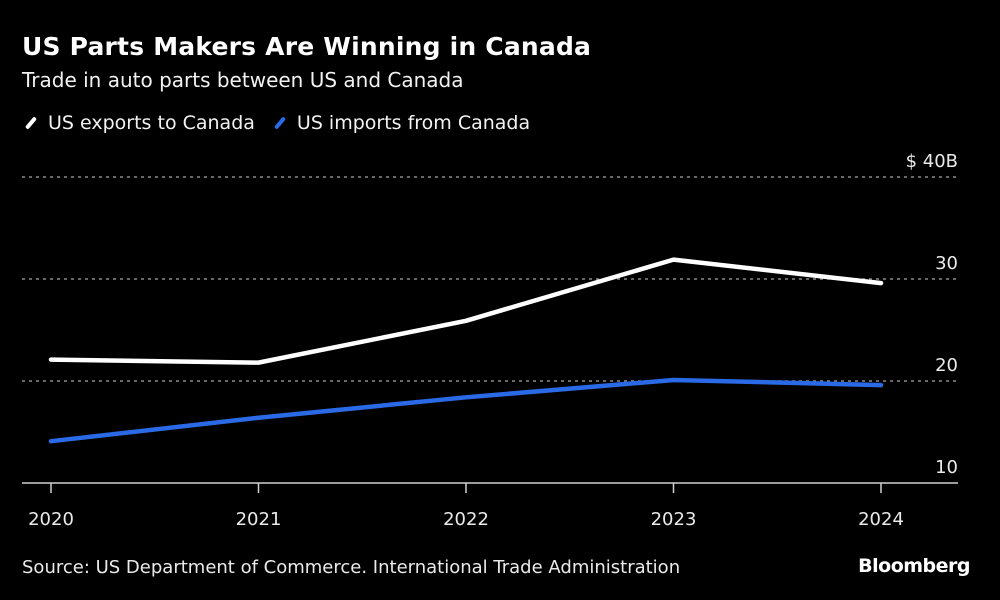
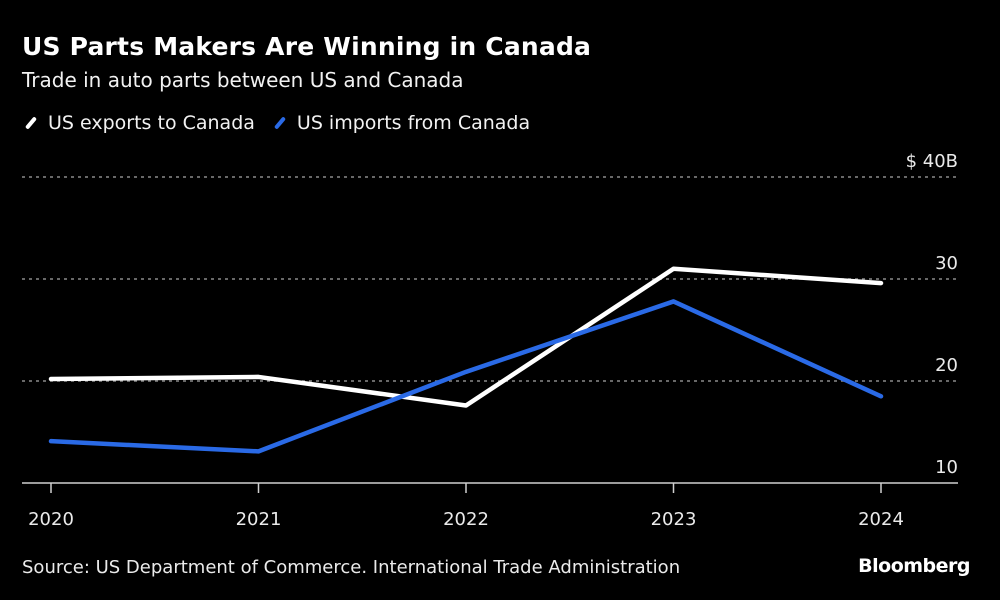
US exports to Canada/2020: 22.1 -> 20.2
US exports to Canada/2021: 21.8 -> 20.4
US imports from Canada/2021: 16.4 -> 13.1
US exports to Canada/2022: 25.9 -> 17.6
US imports from Canada/2022: 18.4 -> 20.9
US exports to Canada/2023: 31.9 -> 31.0
US imports from Canada/2023: 20.1 -> 27.8
US imports from Canada/2024: 19.6 -> 18.5
